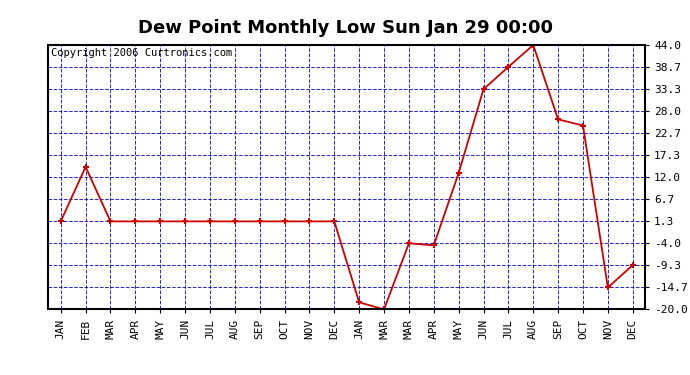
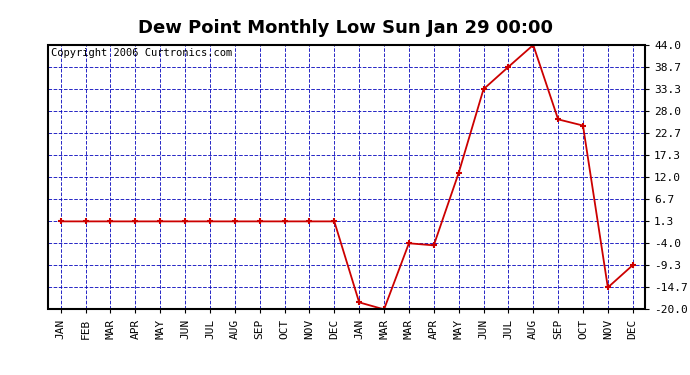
FEB: 14.5 -> 1.3
